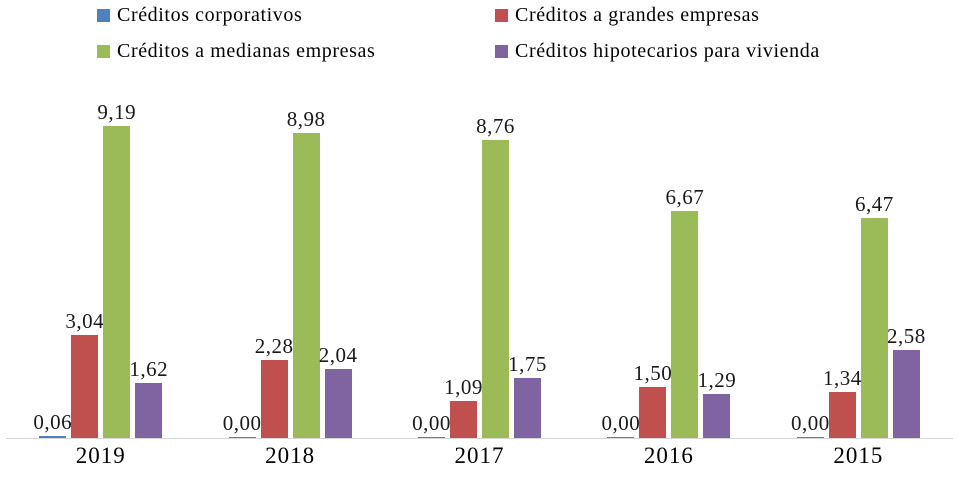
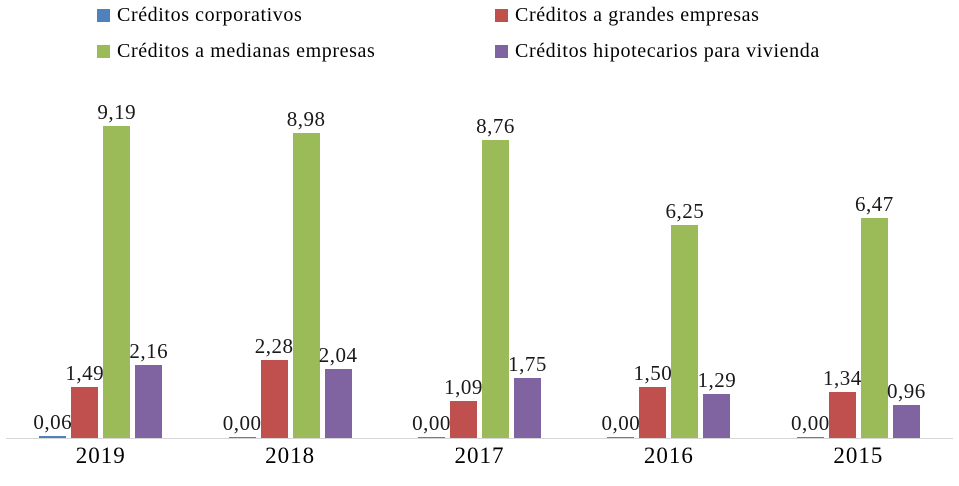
Créditos a grandes empresas/2019: 3,04 -> 1,49
Créditos hipotecarios para vivienda/2019: 1,62 -> 2,16
Créditos a medianas empresas/2016: 6,67 -> 6,25
Créditos hipotecarios para vivienda/2015: 2,58 -> 0,96
